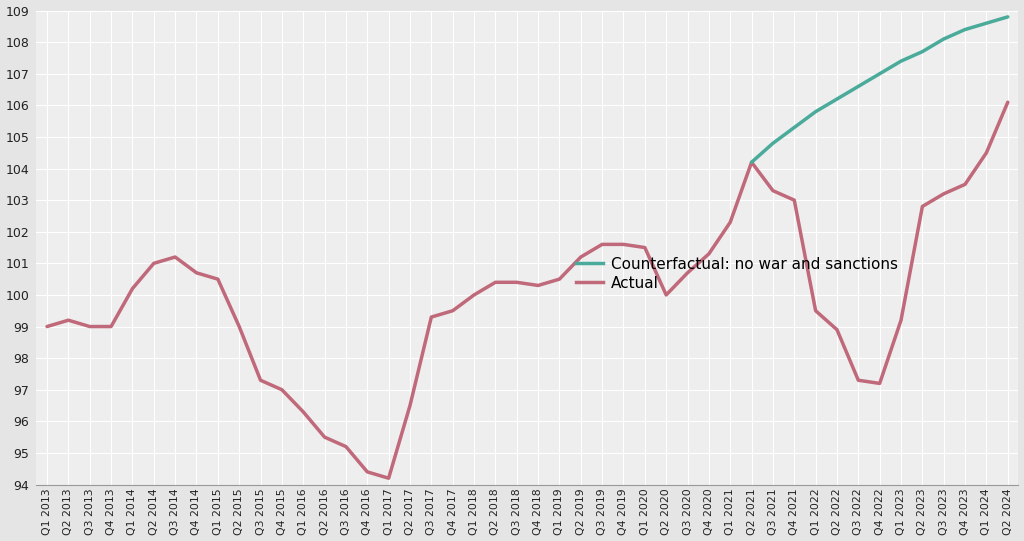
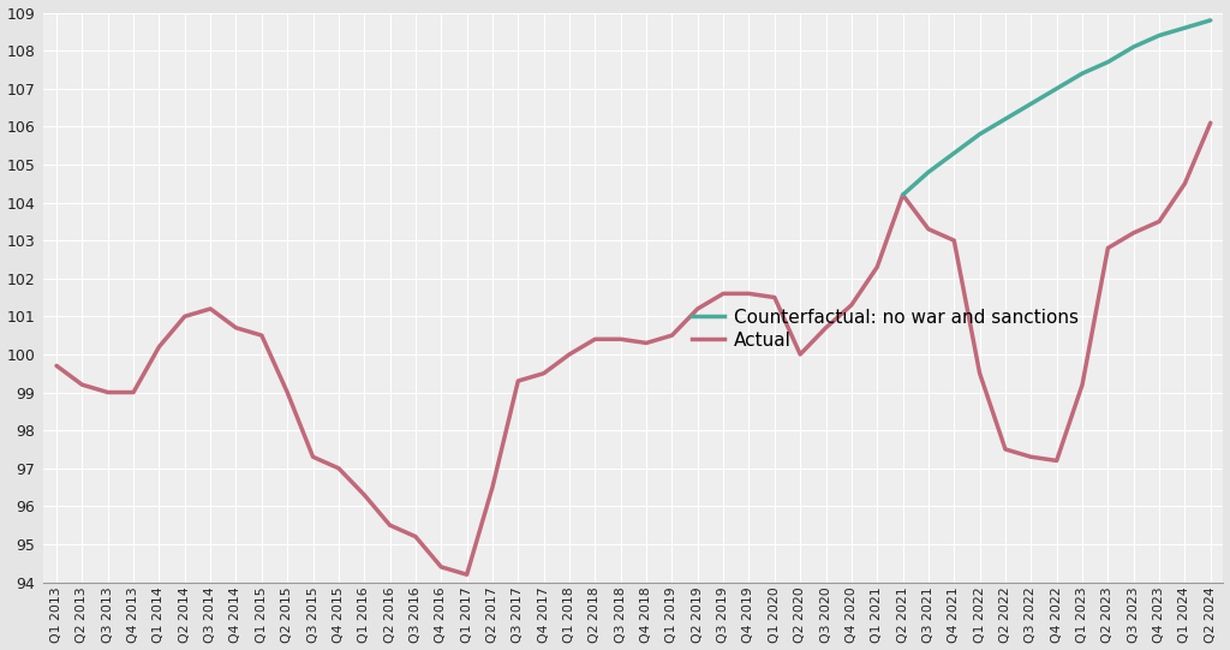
Actual/Q1 2013: 99.0 -> 99.7
Actual/Q2 2022: 98.9 -> 97.5
